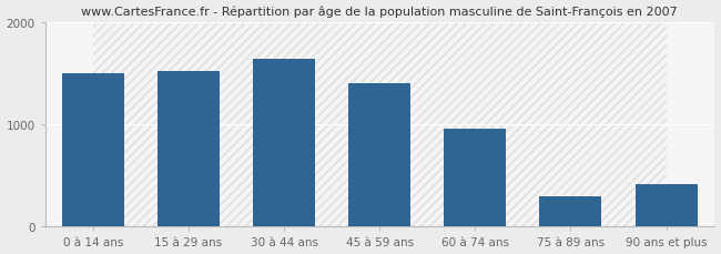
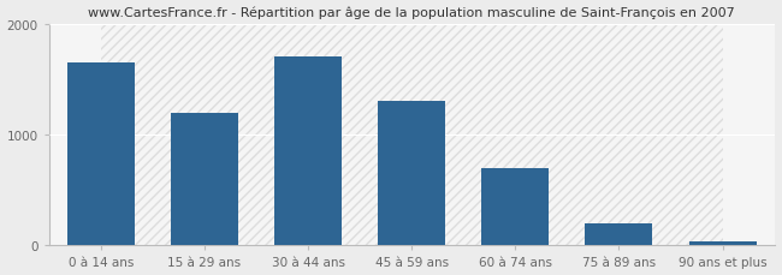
0 à 14 ans: 1500 -> 1650
15 à 29 ans: 1520 -> 1200
30 à 44 ans: 1640 -> 1710
45 à 59 ans: 1400 -> 1310
60 à 74 ans: 960 -> 700
75 à 89 ans: 300 -> 200
90 ans et plus: 420 -> 40
